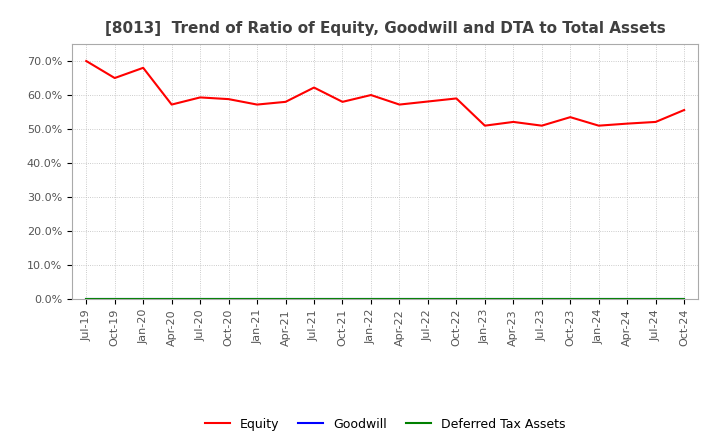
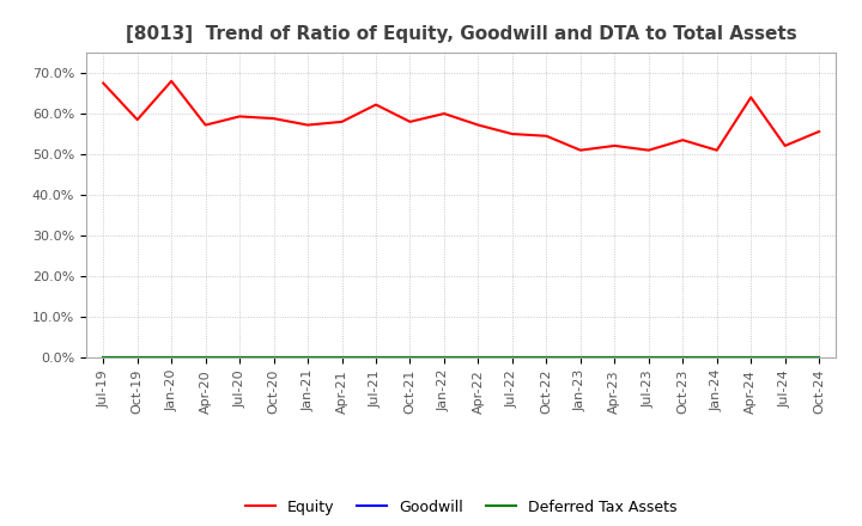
Equity/Jul-19: 70.0% -> 67.5%
Equity/Oct-19: 65.0% -> 58.5%
Equity/Jul-22: 58.1% -> 55.0%
Equity/Oct-22: 59.0% -> 54.5%
Equity/Apr-24: 51.6% -> 64.0%
